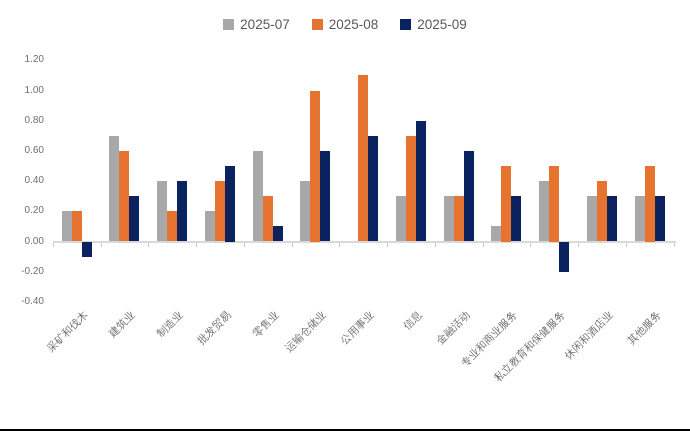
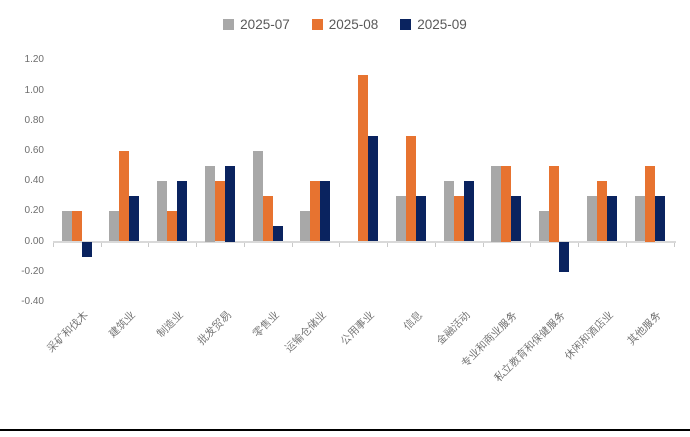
2025-07/建筑业: 0.7 -> 0.2
2025-07/批发贸易: 0.2 -> 0.5
2025-07/运输仓储业: 0.4 -> 0.2
2025-08/运输仓储业: 1.0 -> 0.4
2025-09/运输仓储业: 0.6 -> 0.4
2025-09/信息: 0.8 -> 0.3
2025-07/金融活动: 0.3 -> 0.4
2025-09/金融活动: 0.6 -> 0.4
2025-07/专业和商业服务: 0.1 -> 0.5
2025-07/私立教育和保健服务: 0.4 -> 0.2
